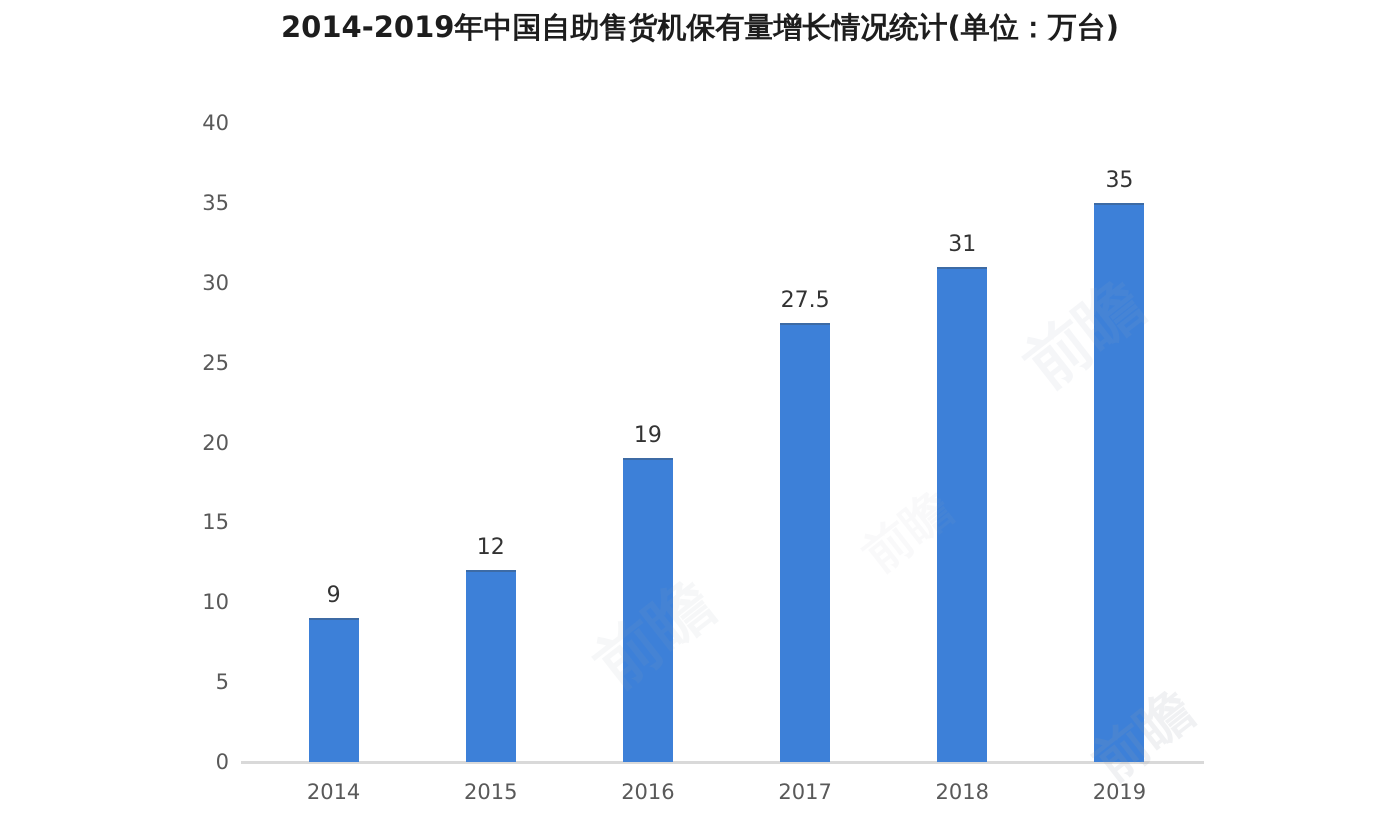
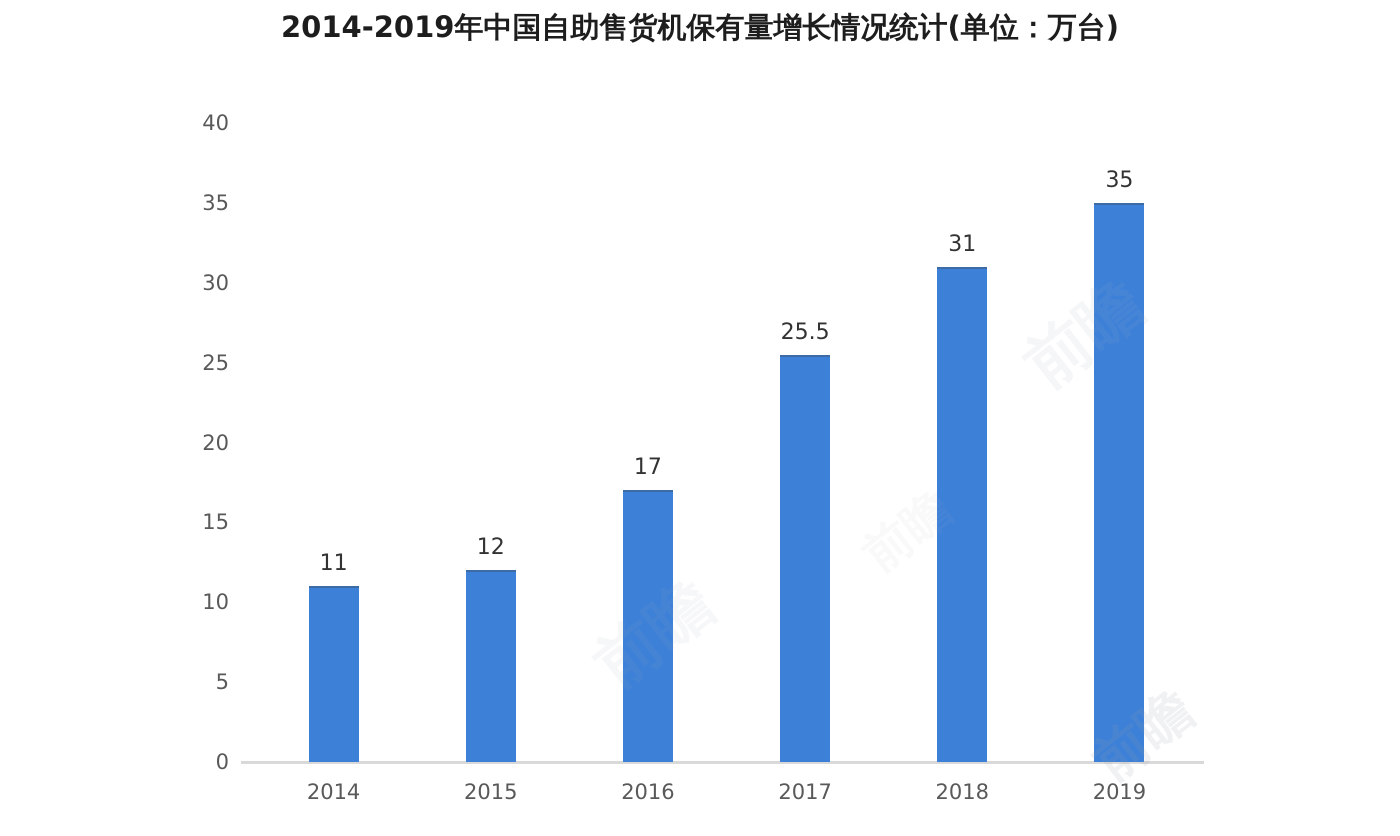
2014: 9 -> 11
2016: 19 -> 17
2017: 27.5 -> 25.5
